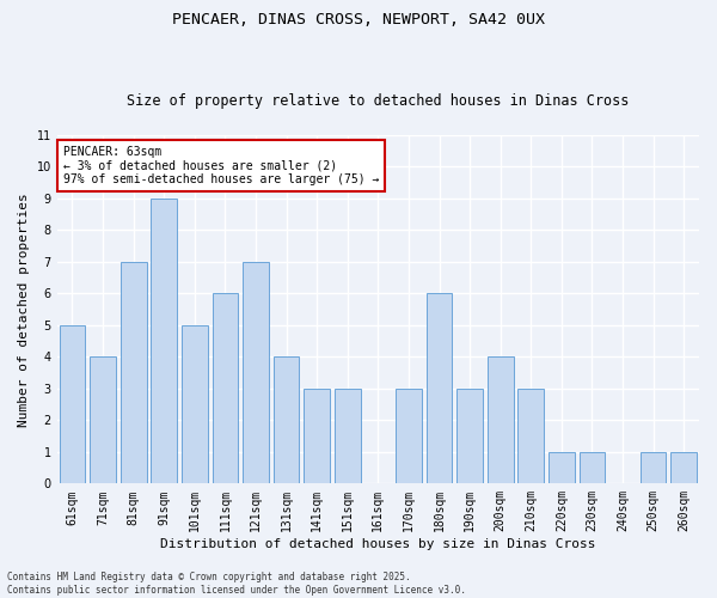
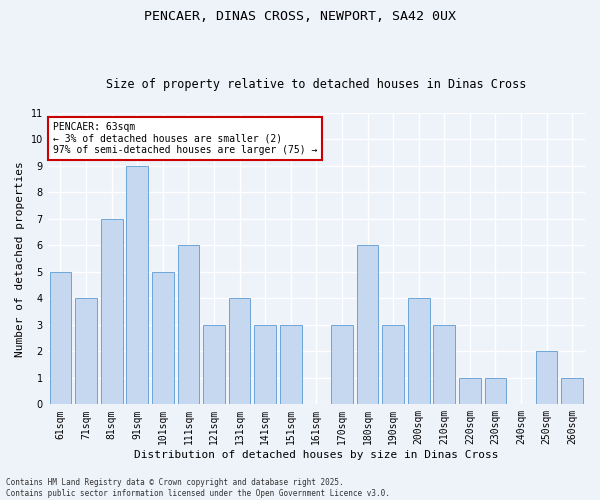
121sqm: 7 -> 3
250sqm: 1 -> 2
